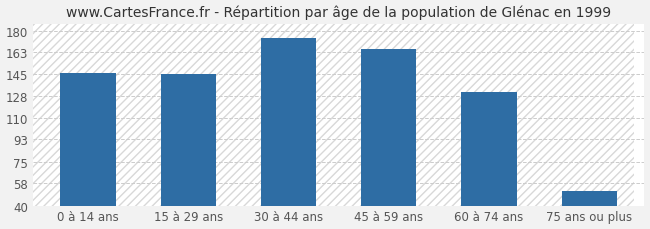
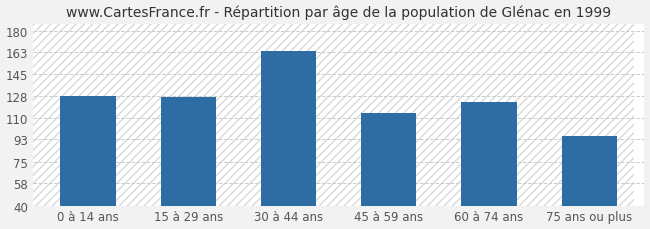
0 à 14 ans: 146 -> 128
15 à 29 ans: 145 -> 127
30 à 44 ans: 174 -> 164
45 à 59 ans: 165 -> 114
60 à 74 ans: 131 -> 123
75 ans ou plus: 52 -> 96
